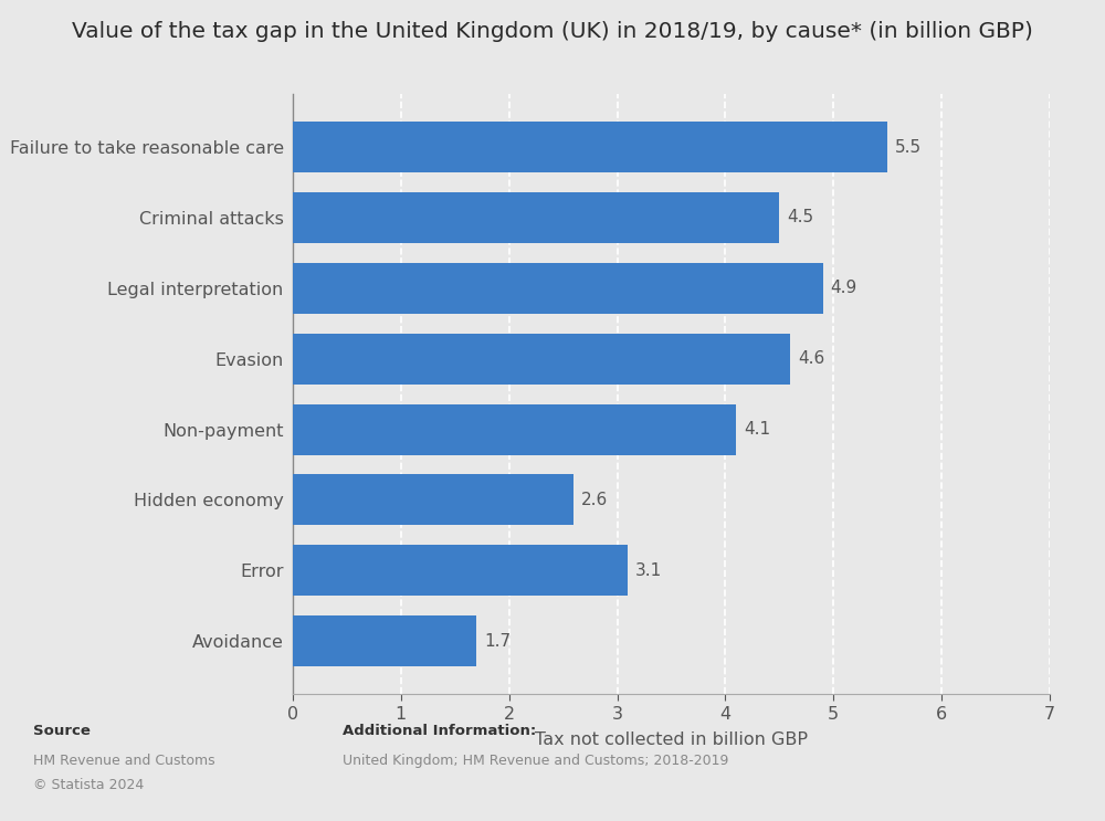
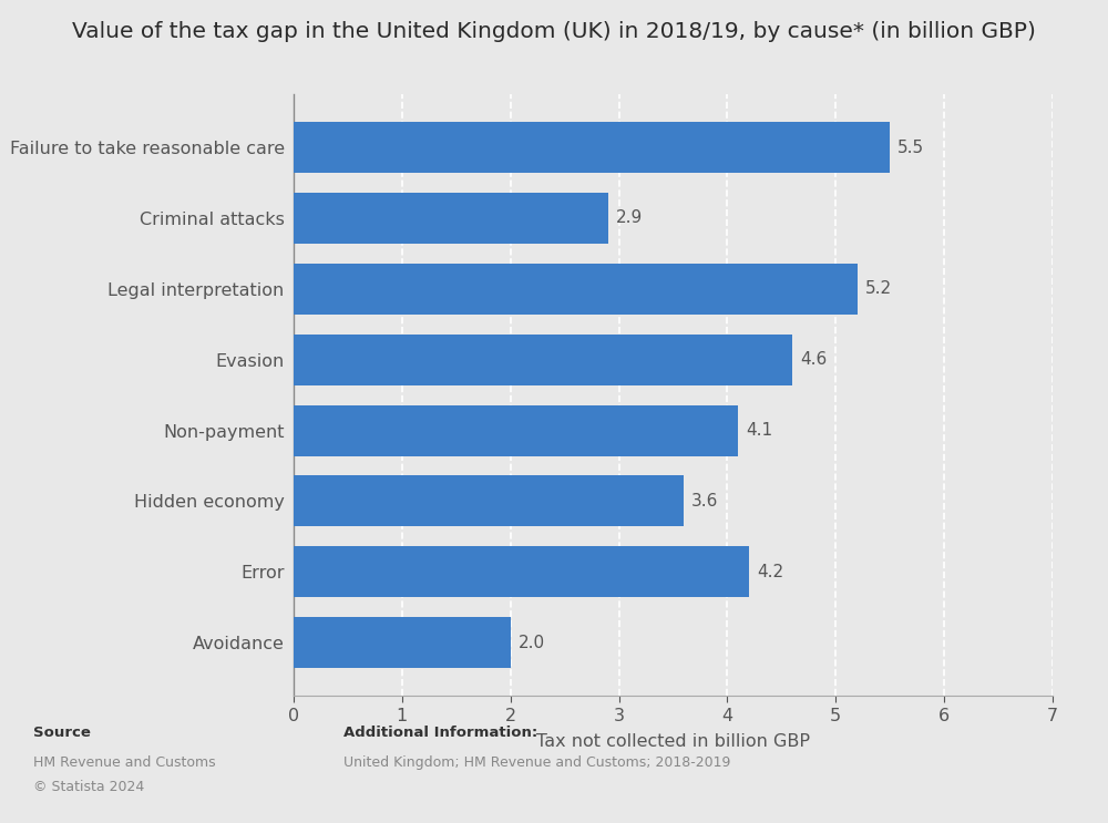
Criminal attacks: 4.5 -> 2.9
Legal interpretation: 4.9 -> 5.2
Hidden economy: 2.6 -> 3.6
Error: 3.1 -> 4.2
Avoidance: 1.7 -> 2.0
